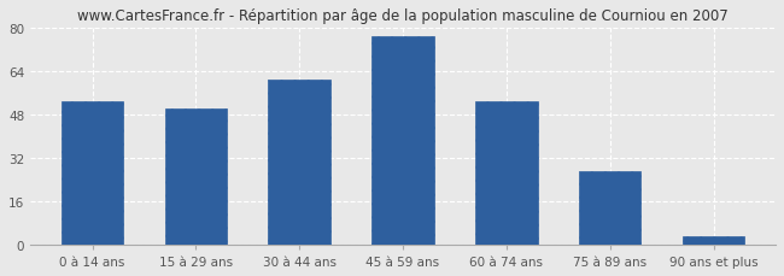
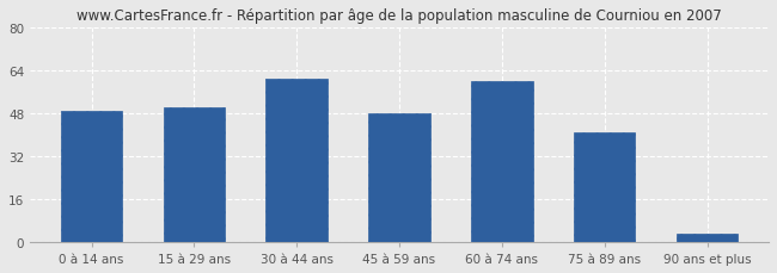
0 à 14 ans: 53 -> 49
45 à 59 ans: 77 -> 48
60 à 74 ans: 53 -> 60
75 à 89 ans: 27 -> 41
